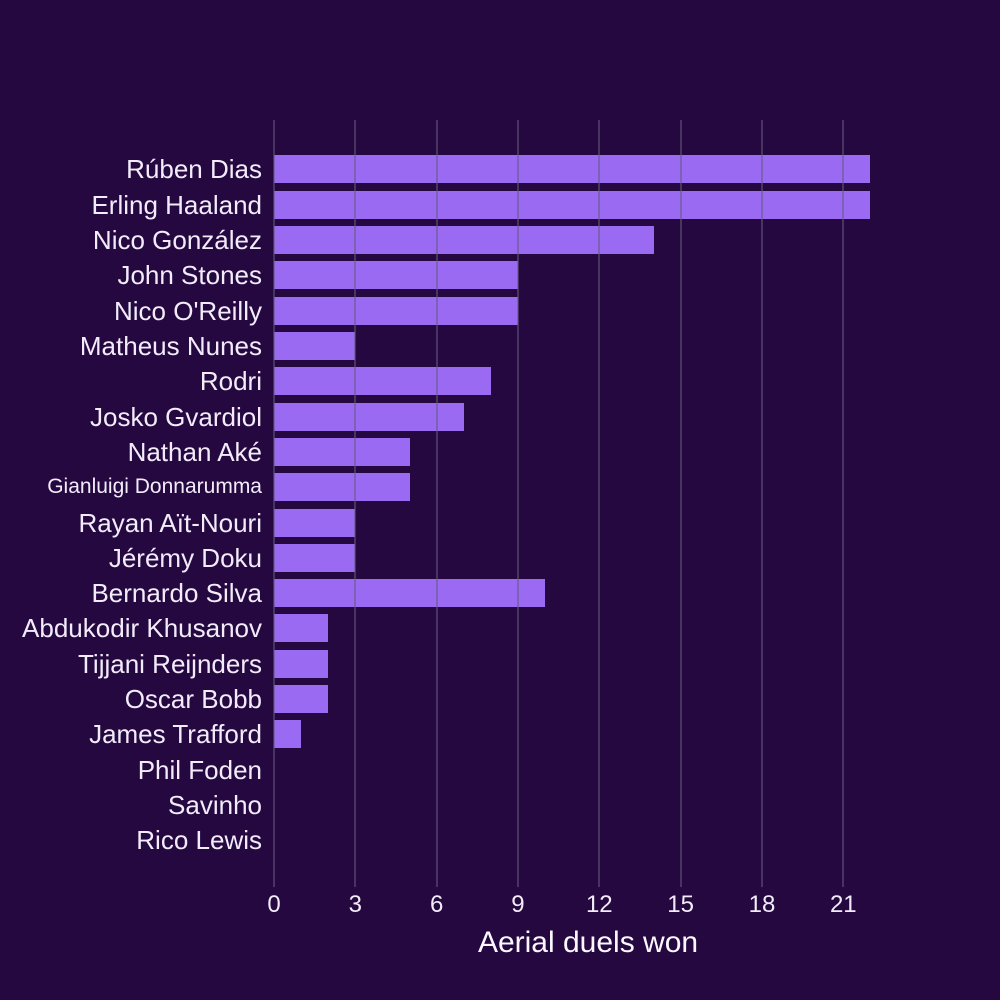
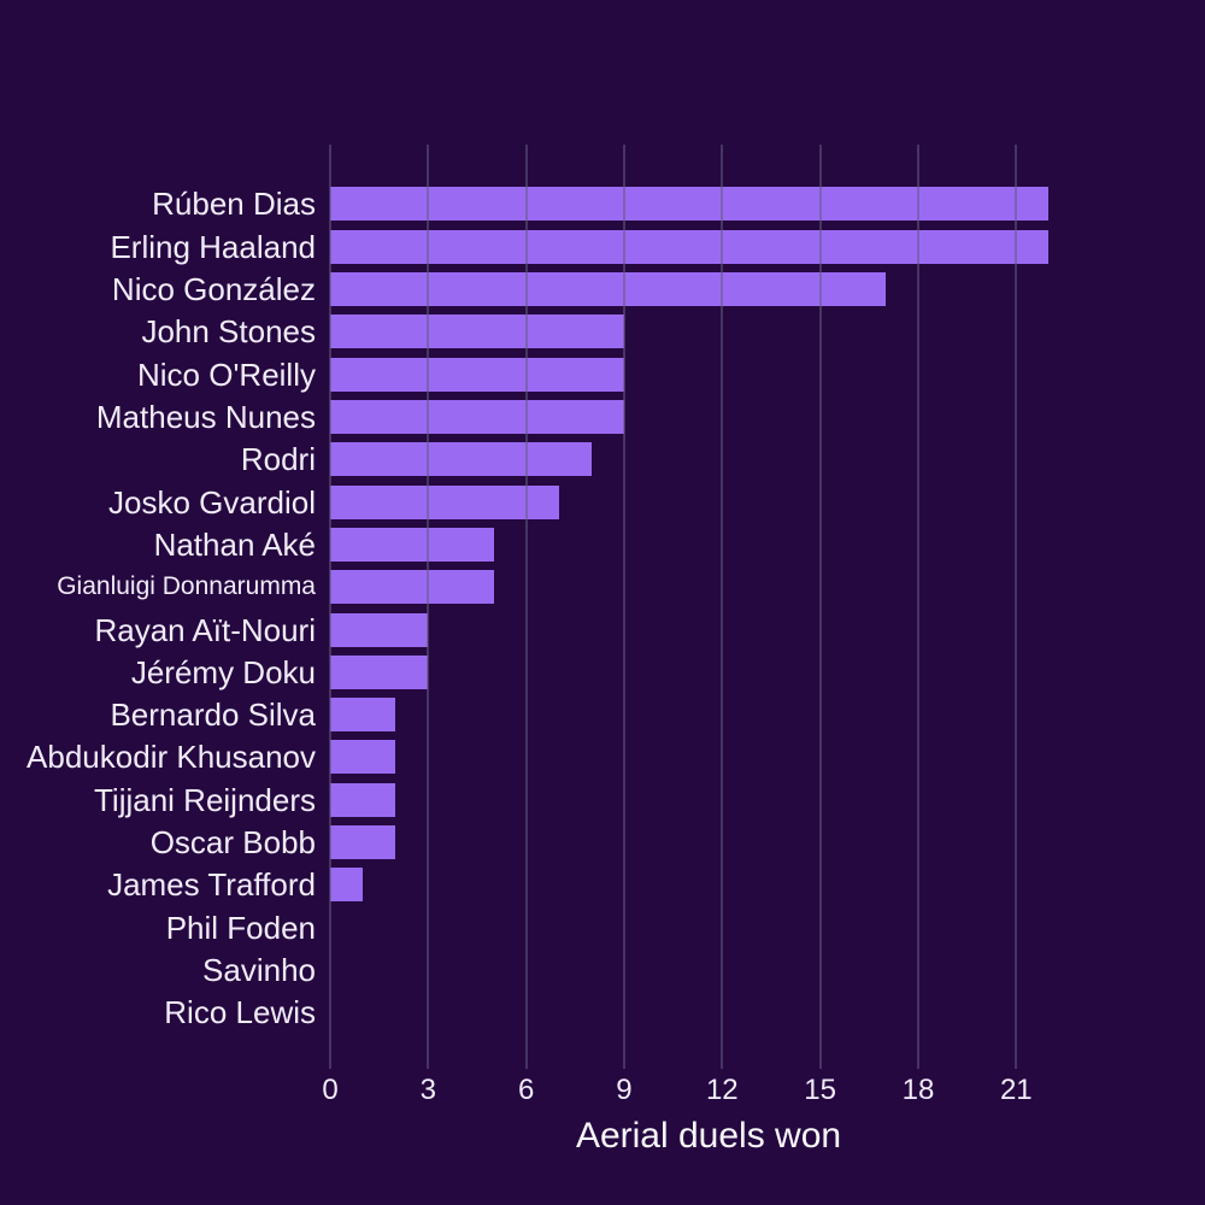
Nico González: 14 -> 17
Matheus Nunes: 3 -> 9
Bernardo Silva: 10 -> 2
